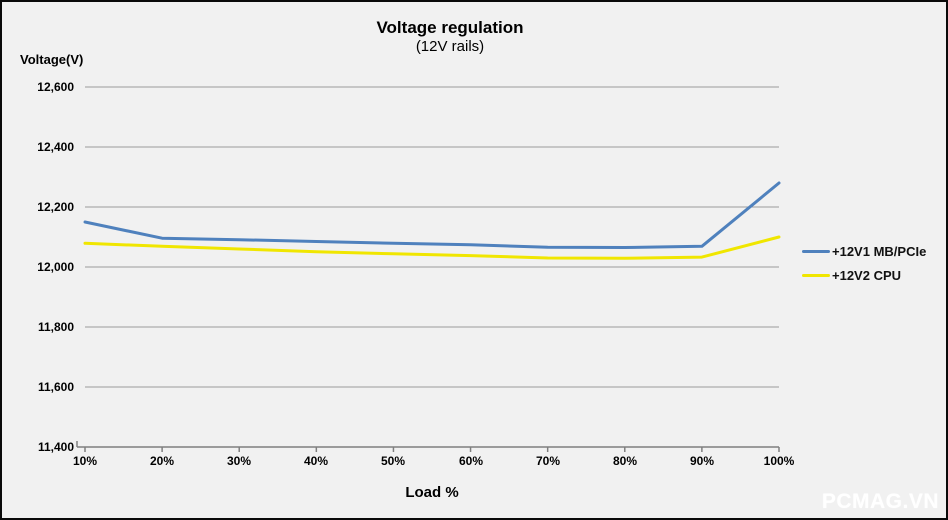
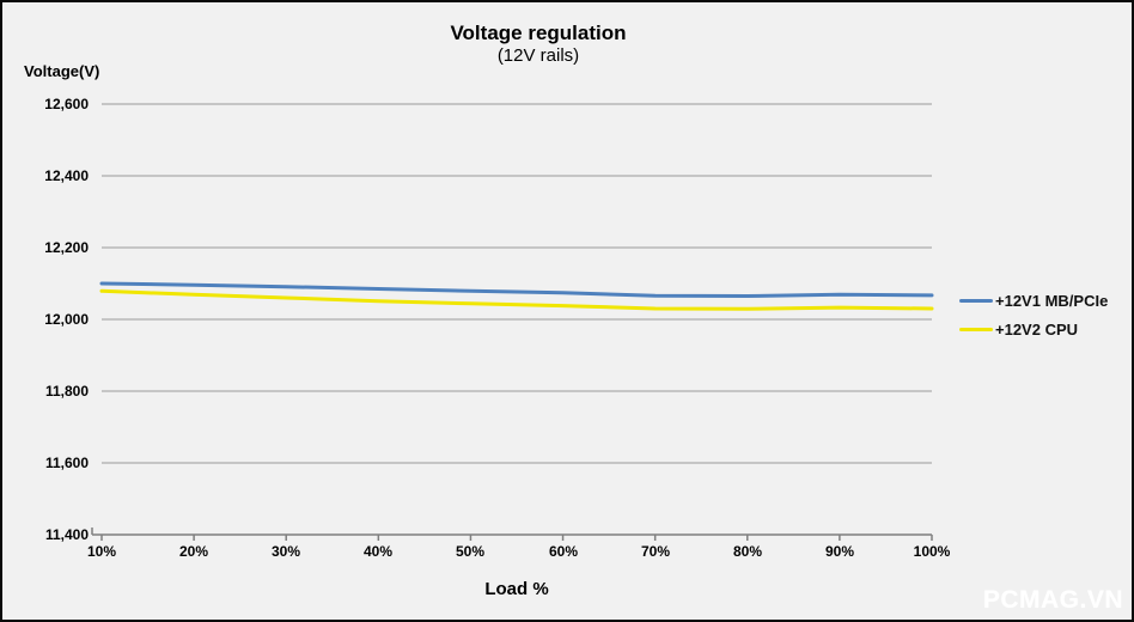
+12V1 MB/PCIe/10%: 12150 -> 12100
+12V1 MB/PCIe/100%: 12280 -> 12070
+12V2 CPU/100%: 12100 -> 12030
